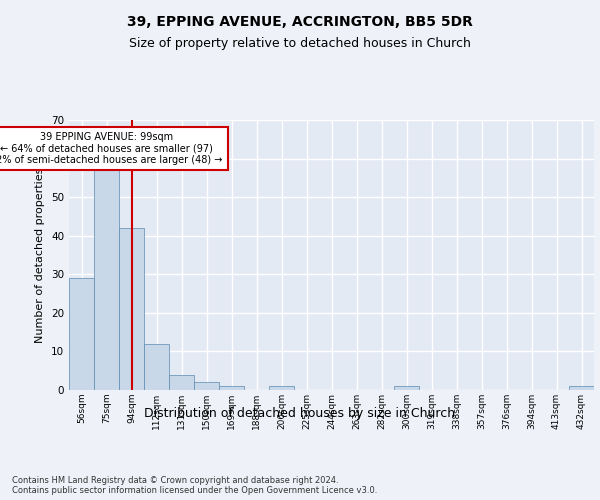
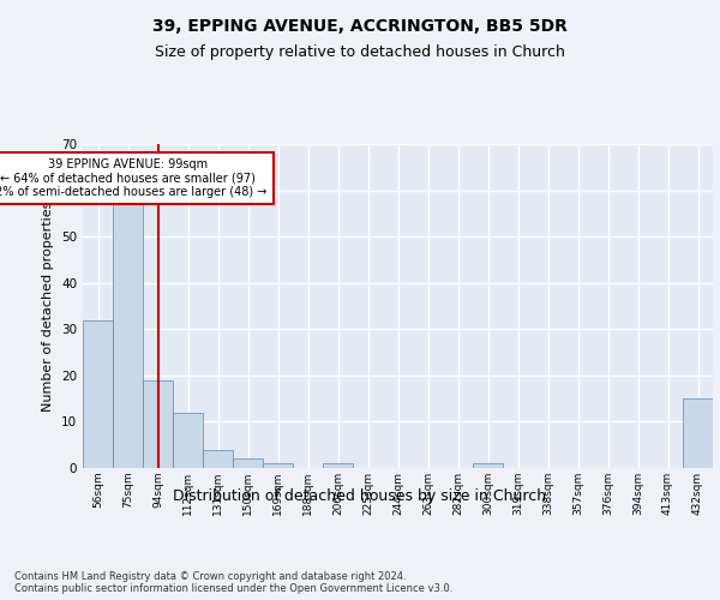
56sqm: 29 -> 32
94sqm: 42 -> 19
432sqm: 1 -> 15
